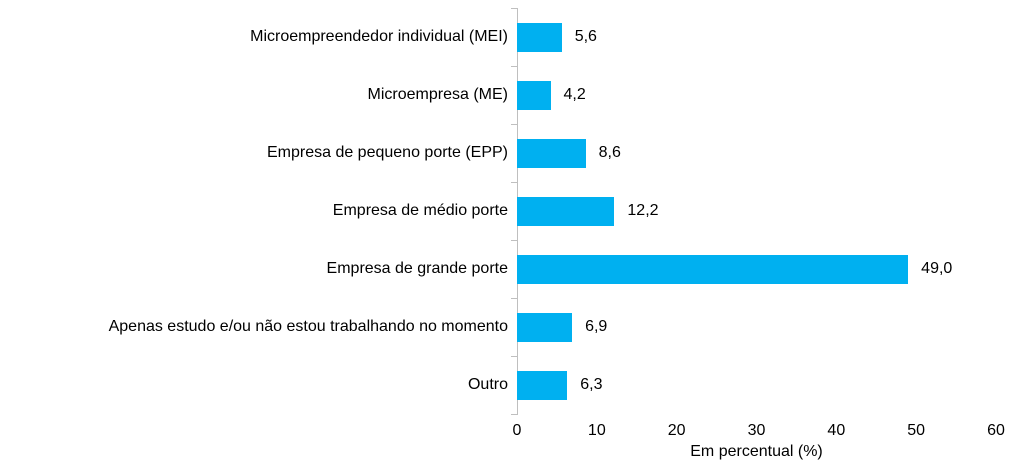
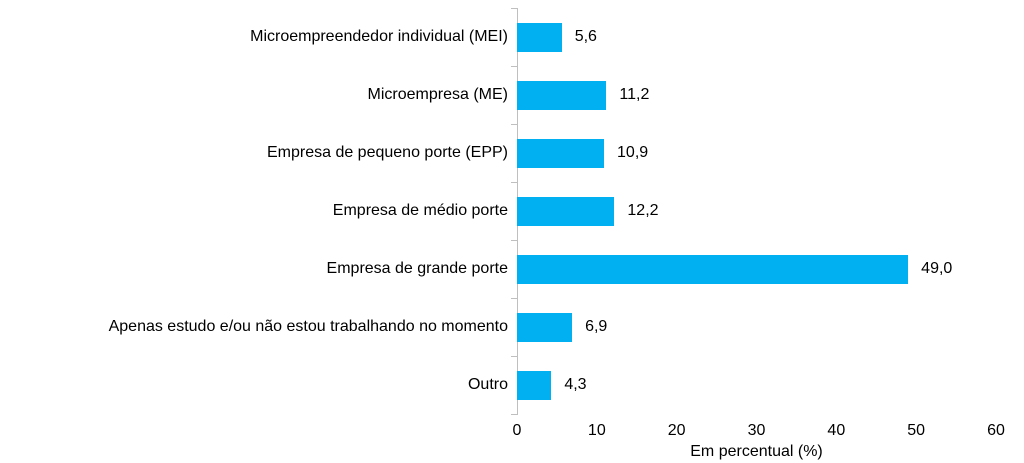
Microempresa (ME): 4,2 -> 11,2
Empresa de pequeno porte (EPP): 8,6 -> 10,9
Outro: 6,3 -> 4,3
